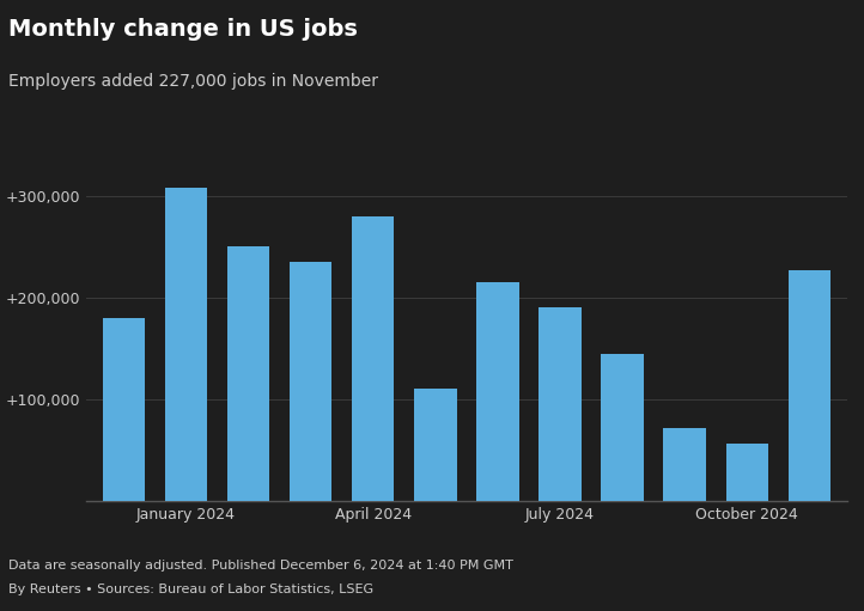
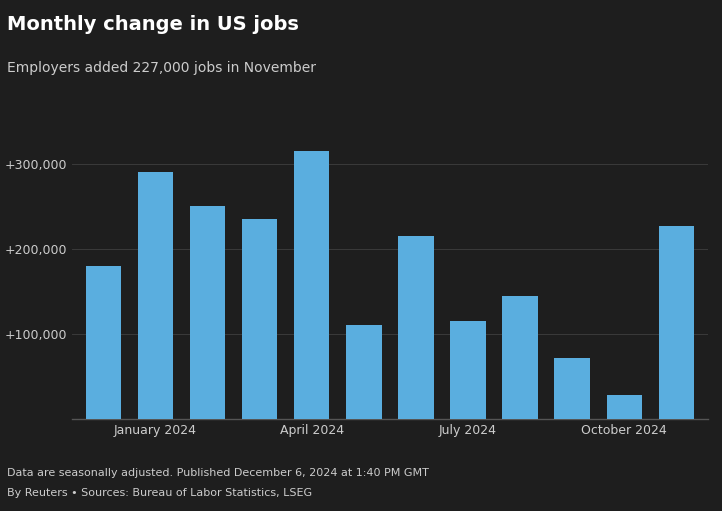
January 2024: 308,000 -> 290,000
April 2024: 280,000 -> 315,000
July 2024: 190,000 -> 115,000
October 2024: 56,000 -> 28,000
